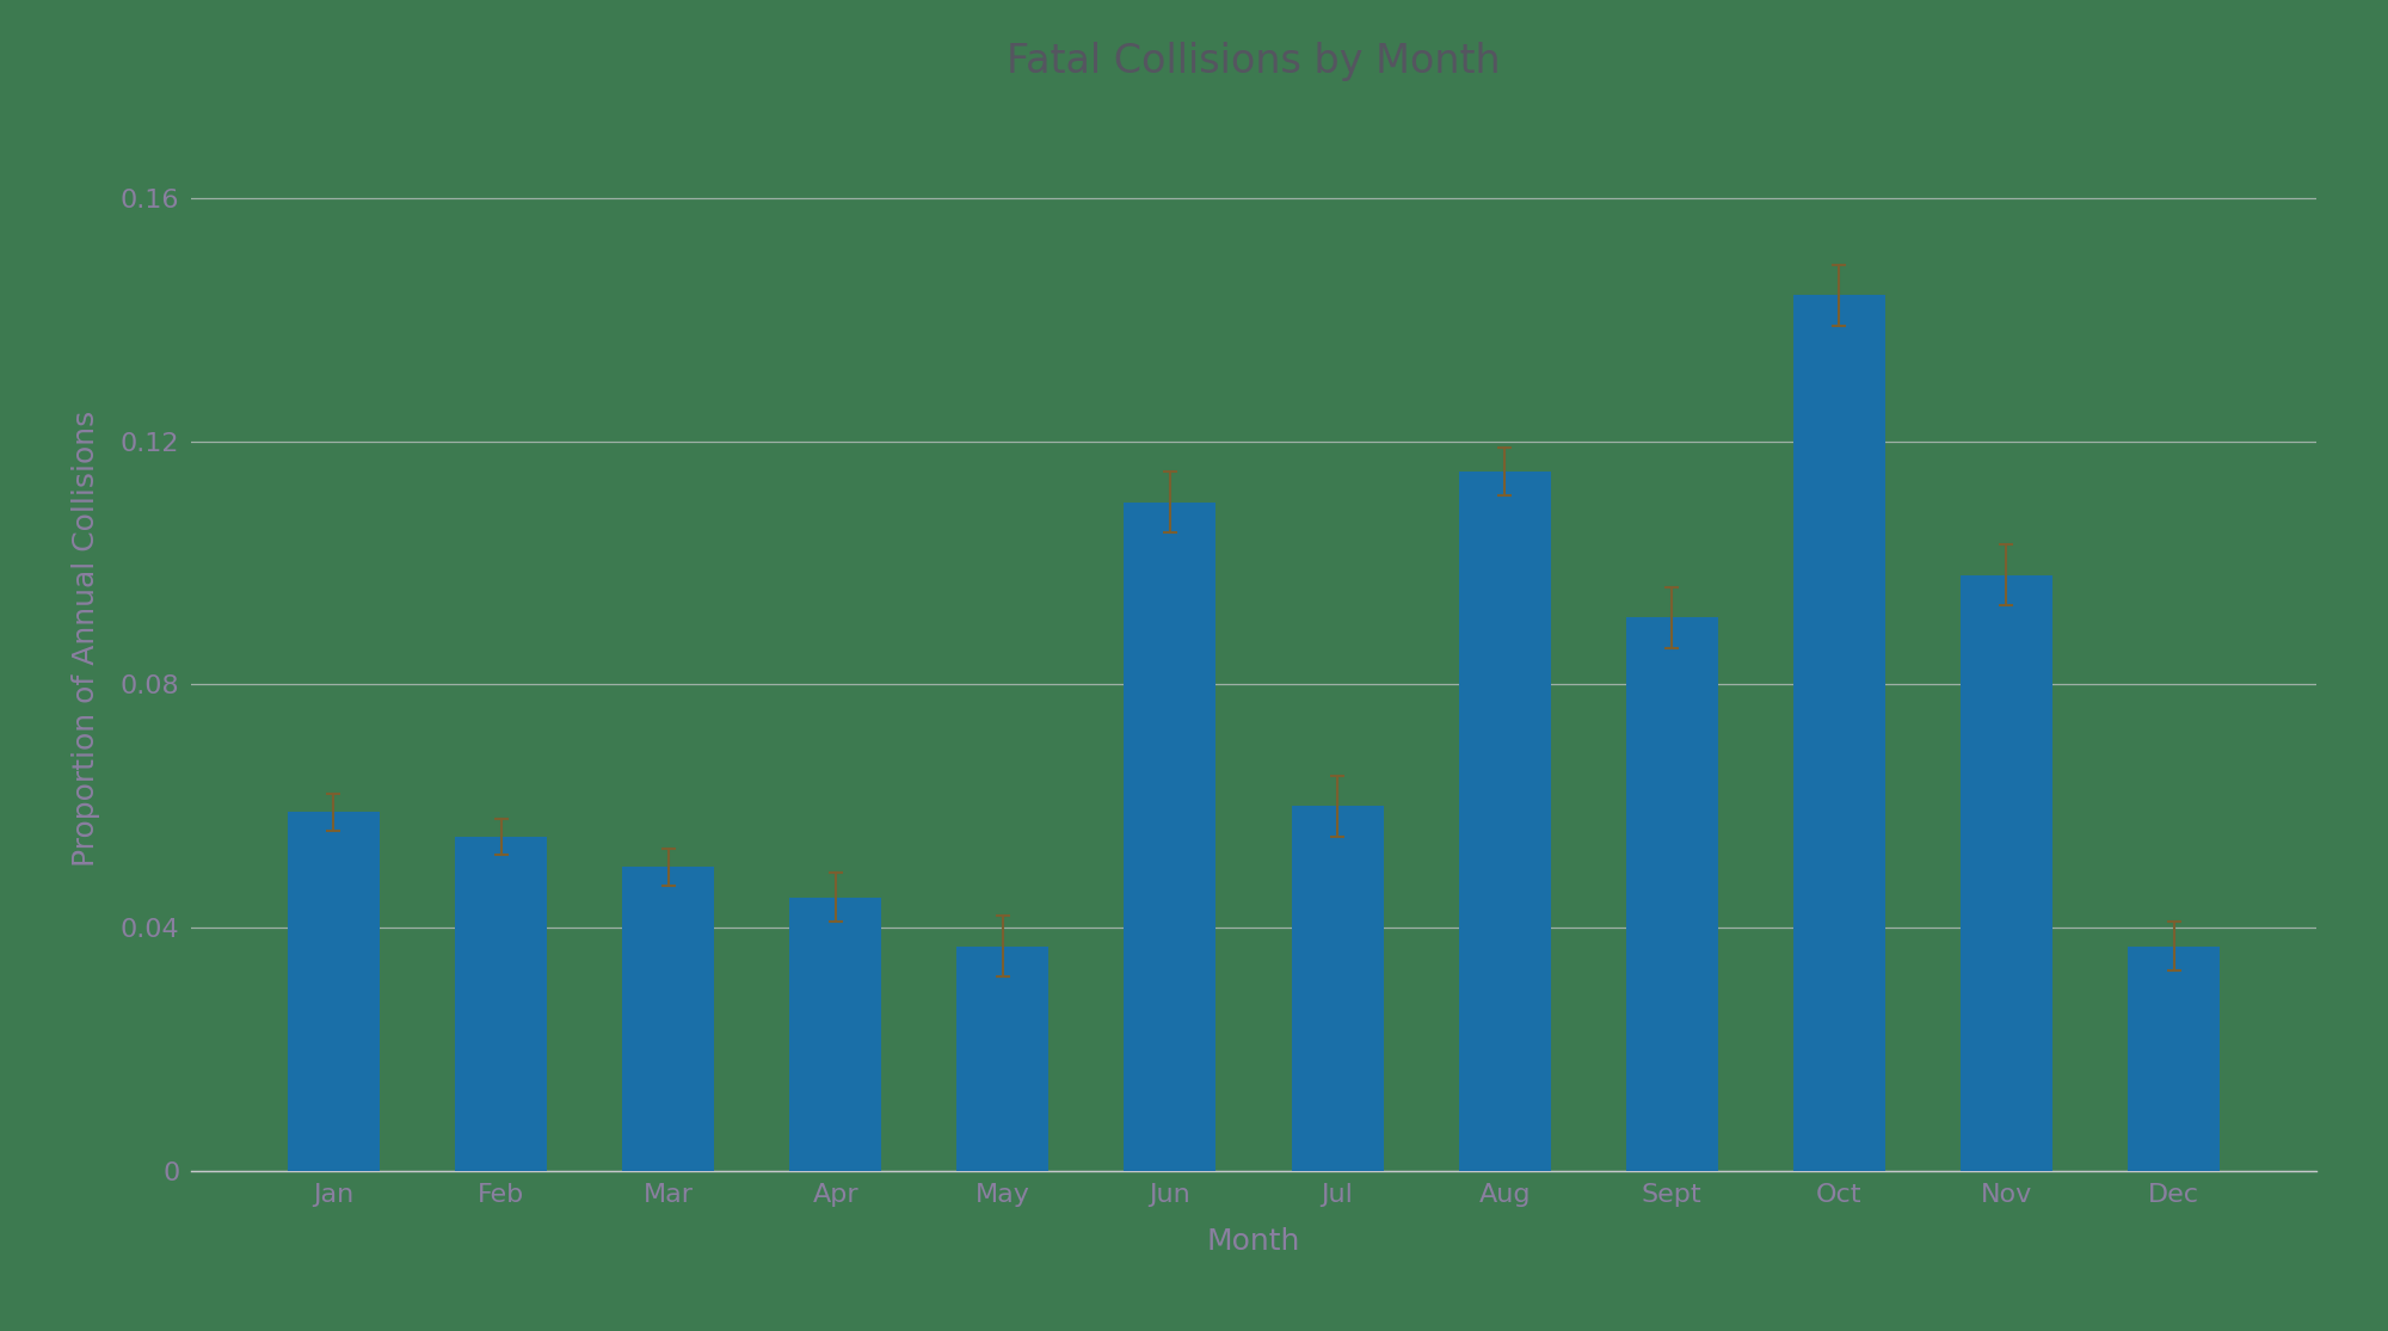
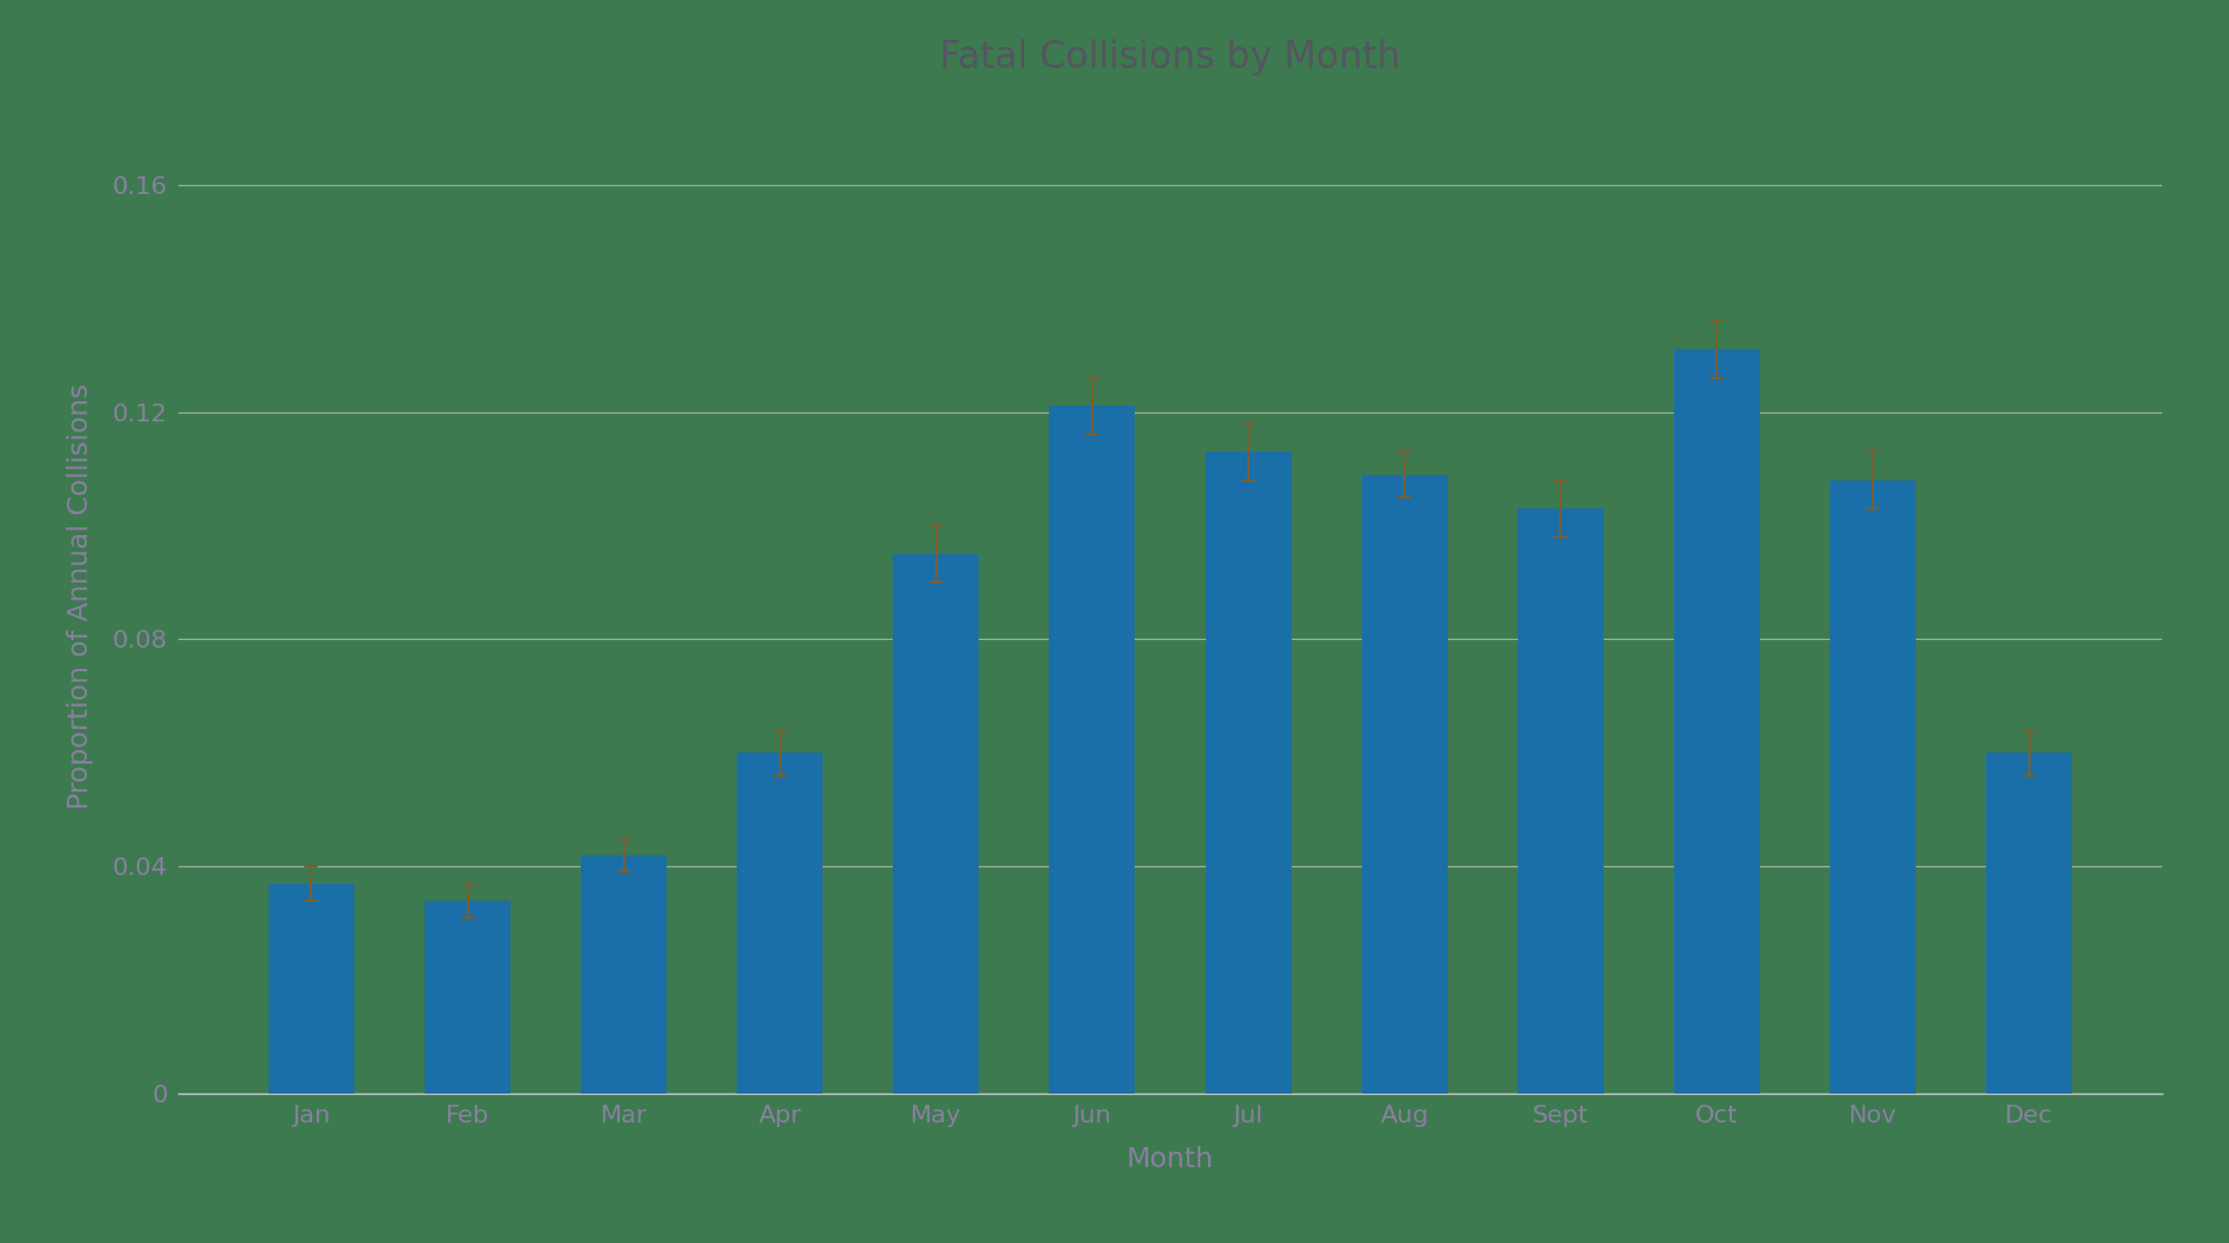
Jan: 0.059 -> 0.037
Feb: 0.055 -> 0.034
Mar: 0.050 -> 0.042
Apr: 0.045 -> 0.060
May: 0.037 -> 0.095
Jun: 0.110 -> 0.121
Jul: 0.060 -> 0.113
Aug: 0.115 -> 0.109
Sept: 0.091 -> 0.103
Oct: 0.144 -> 0.131
Nov: 0.098 -> 0.108
Dec: 0.037 -> 0.060
